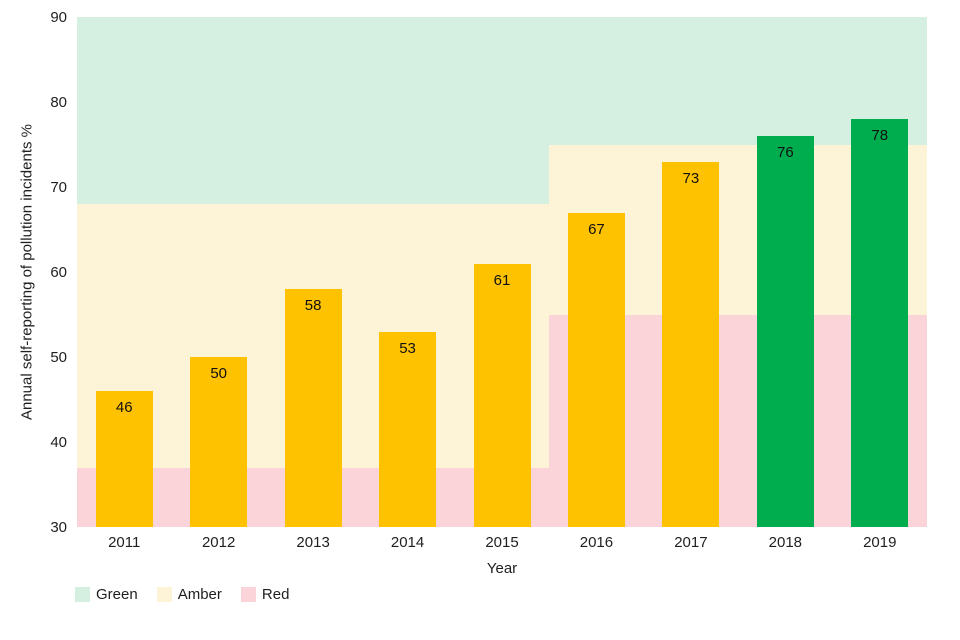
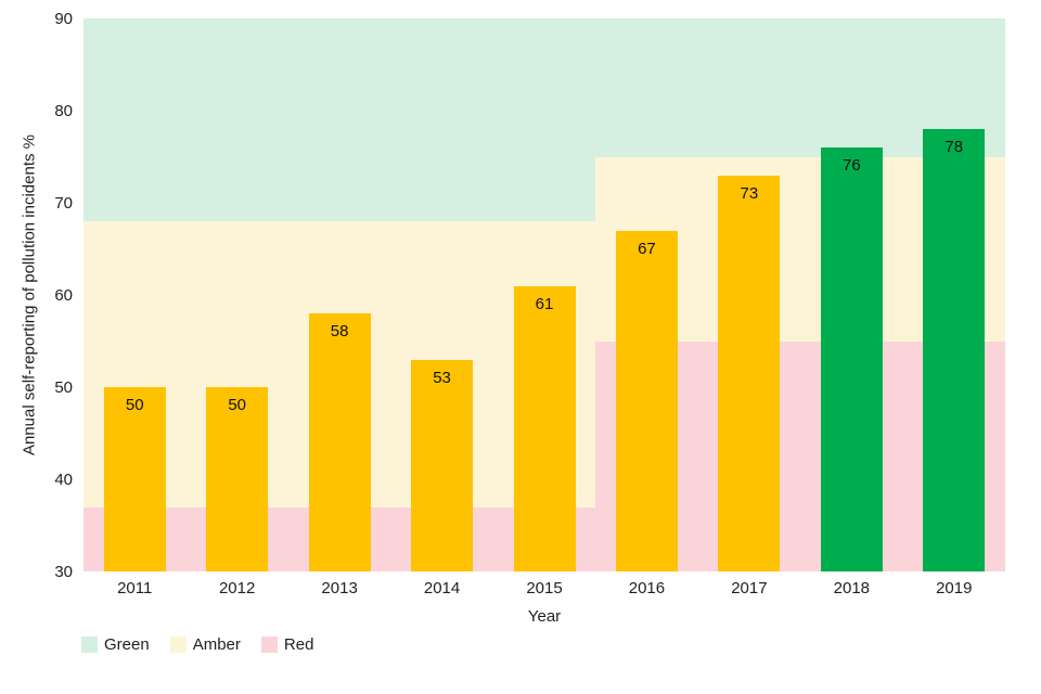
2011: 46 -> 50
